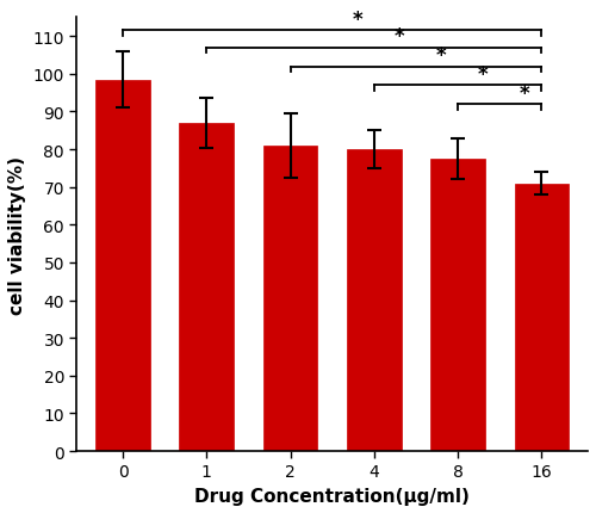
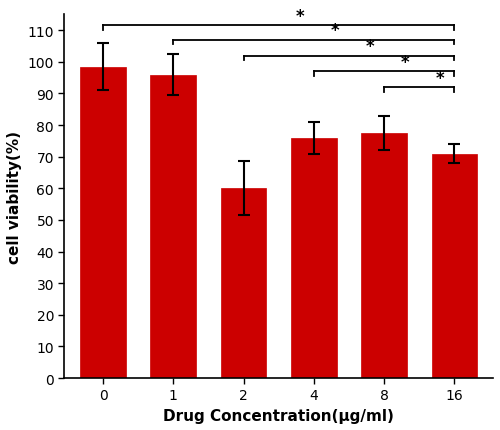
1: 87.0 -> 96.0
2: 81.0 -> 60.0
4: 80.0 -> 76.0
